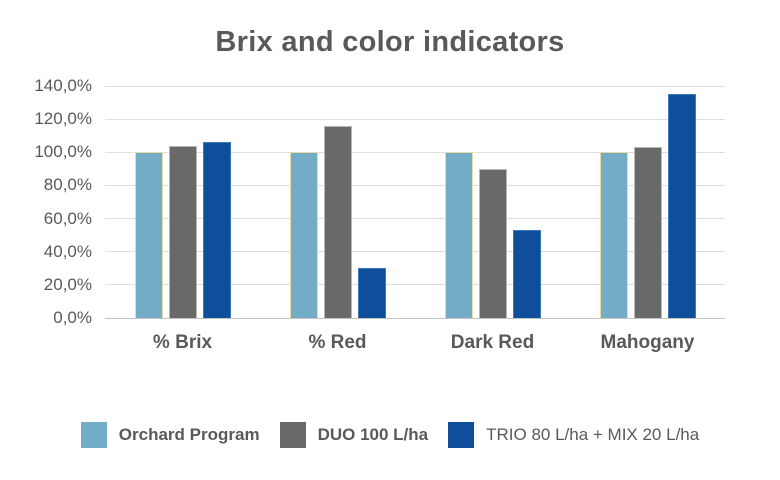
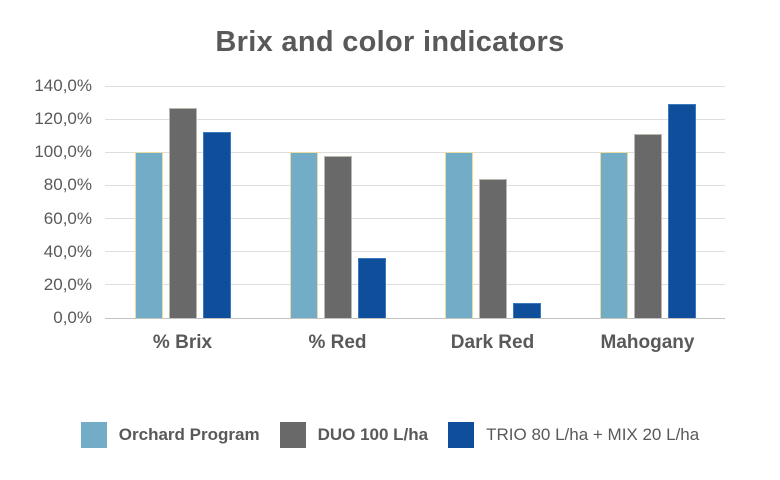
DUO 100 L/ha/% Brix: 104% -> 127%
TRIO 80 L/ha + MIX 20 L/ha/% Brix: 106% -> 112%
DUO 100 L/ha/% Red: 116% -> 98%
TRIO 80 L/ha + MIX 20 L/ha/% Red: 30% -> 36%
DUO 100 L/ha/Dark Red: 90% -> 84%
TRIO 80 L/ha + MIX 20 L/ha/Dark Red: 53% -> 9%
DUO 100 L/ha/Mahogany: 103% -> 111%
TRIO 80 L/ha + MIX 20 L/ha/Mahogany: 135% -> 129%
